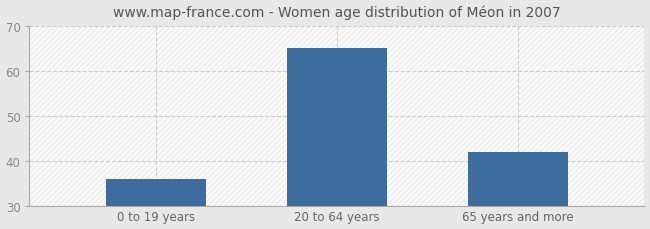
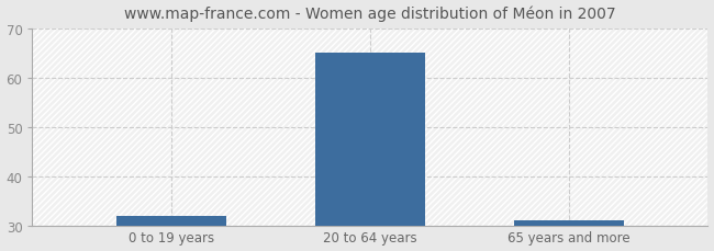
0 to 19 years: 36 -> 32
65 years and more: 42 -> 31
